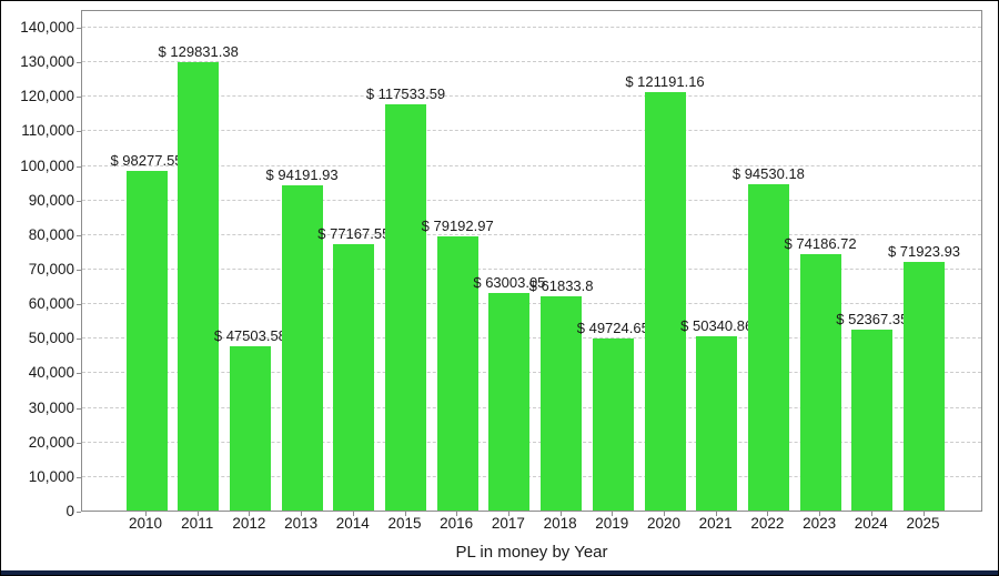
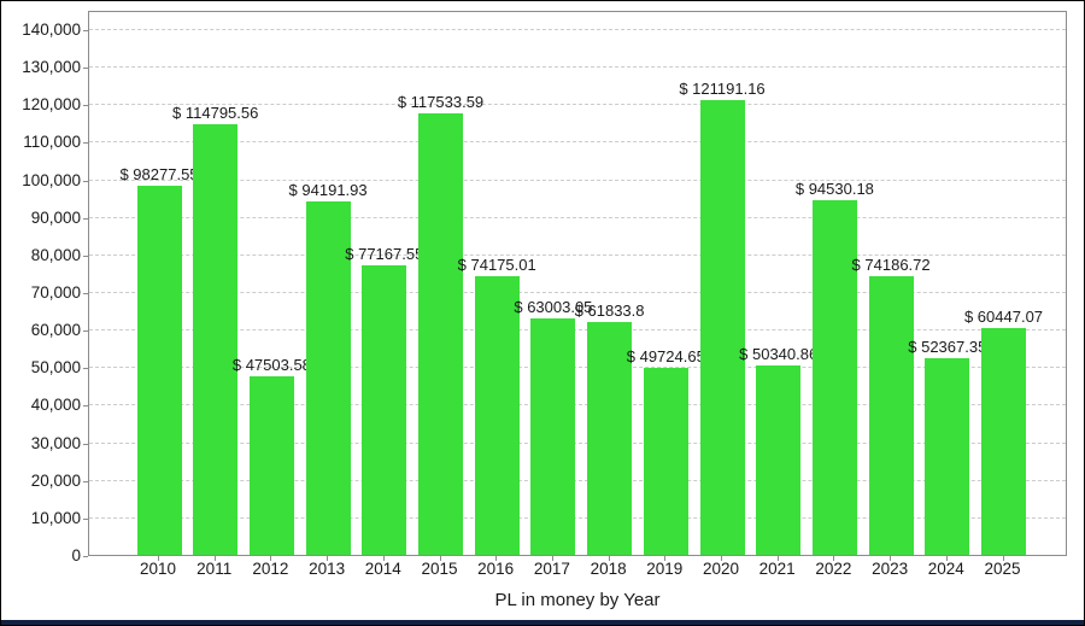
2011: 129831.38 -> 114795.56
2016: 79192.97 -> 74175.01
2025: 71923.93 -> 60447.07
